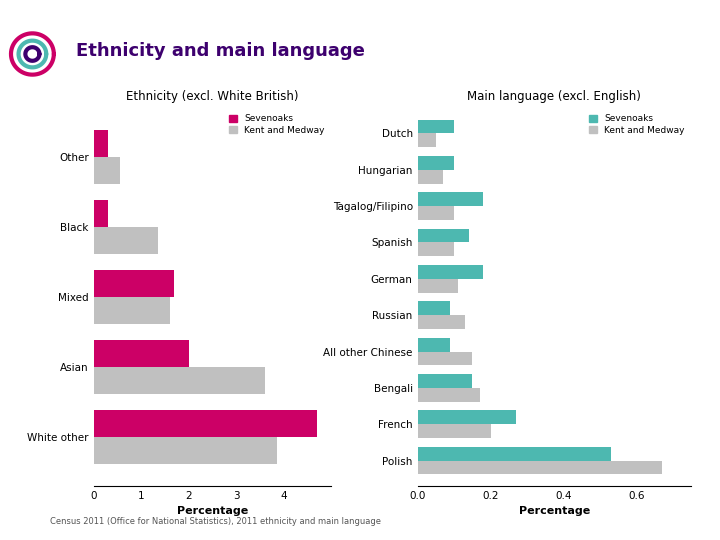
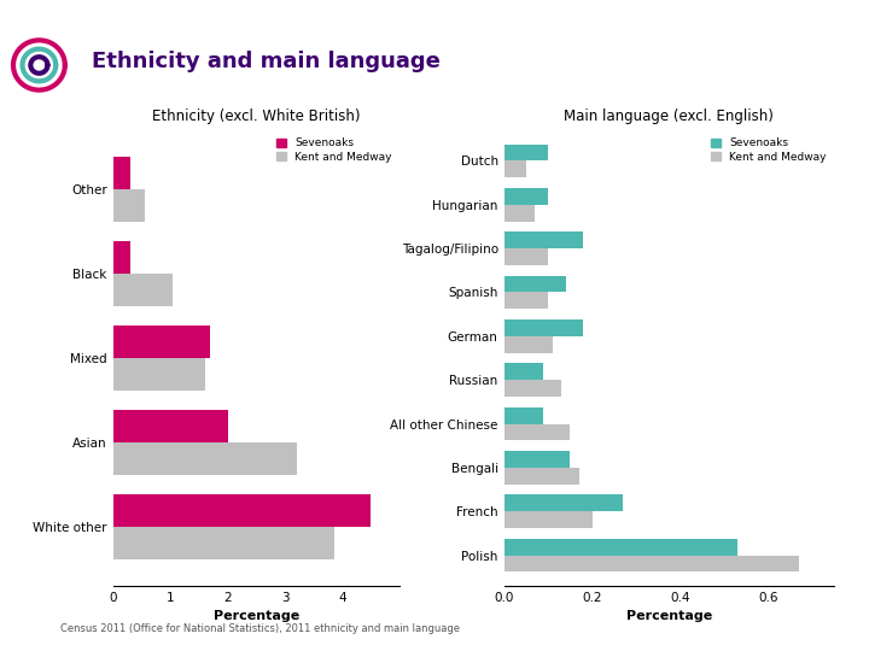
Ethnicity (excl. White British)/Kent and Medway/Black: 1.35 -> 1.05
Ethnicity (excl. White British)/Kent and Medway/Asian: 3.60 -> 3.20
Ethnicity (excl. White British)/Sevenoaks/White other: 4.7 -> 4.5
